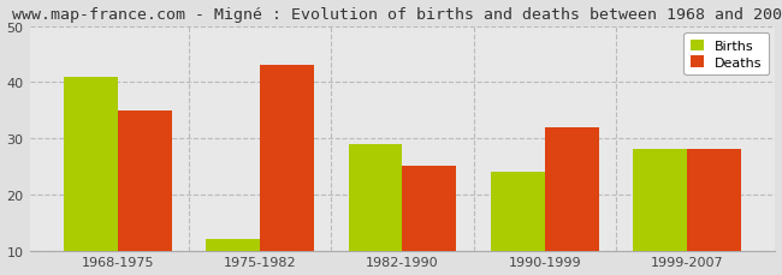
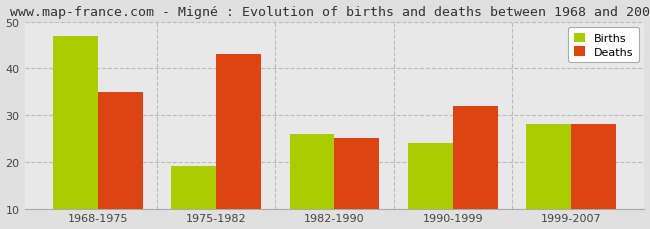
Births/1968-1975: 41 -> 47
Births/1975-1982: 12 -> 19
Births/1982-1990: 29 -> 26
